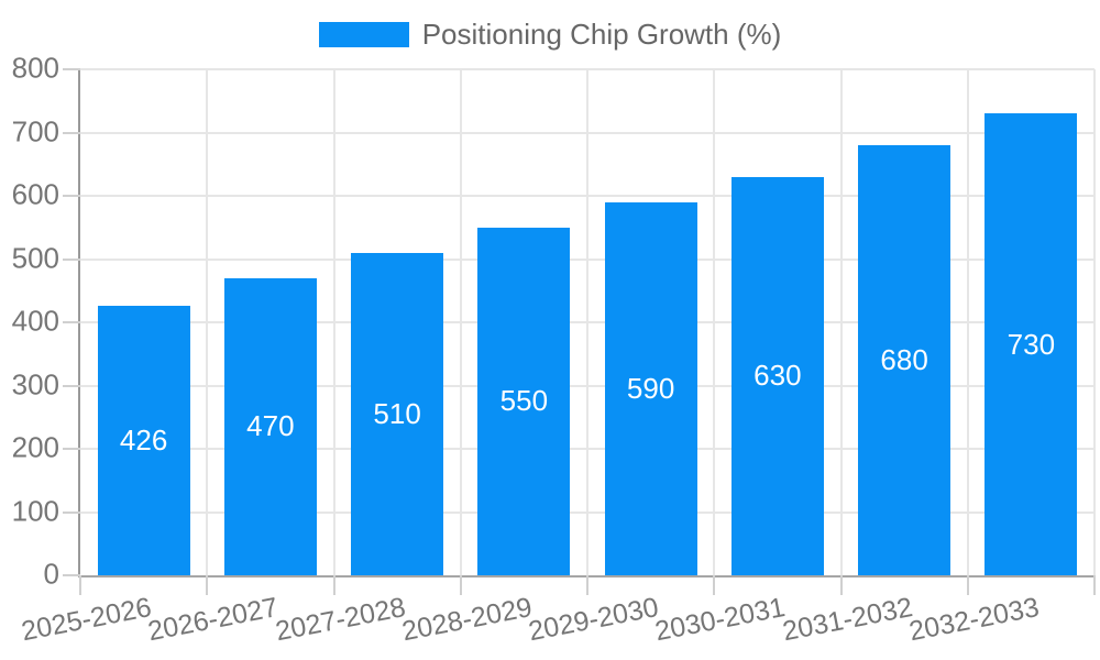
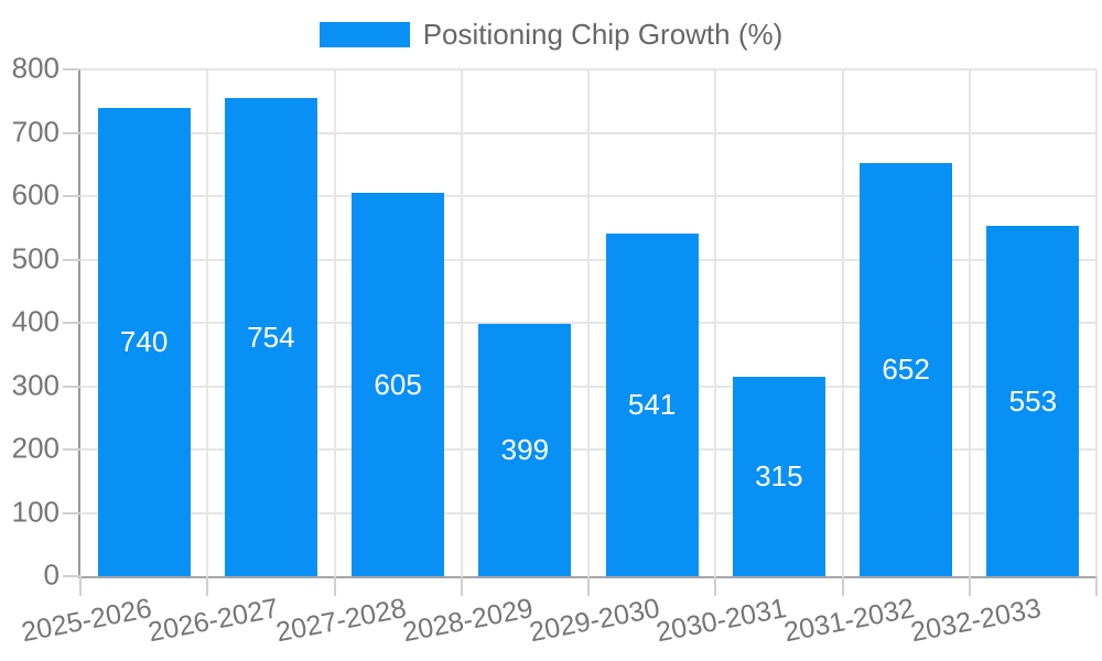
2025-2026: 426 -> 740
2026-2027: 470 -> 754
2027-2028: 510 -> 605
2028-2029: 550 -> 399
2029-2030: 590 -> 541
2030-2031: 630 -> 315
2031-2032: 680 -> 652
2032-2033: 730 -> 553
